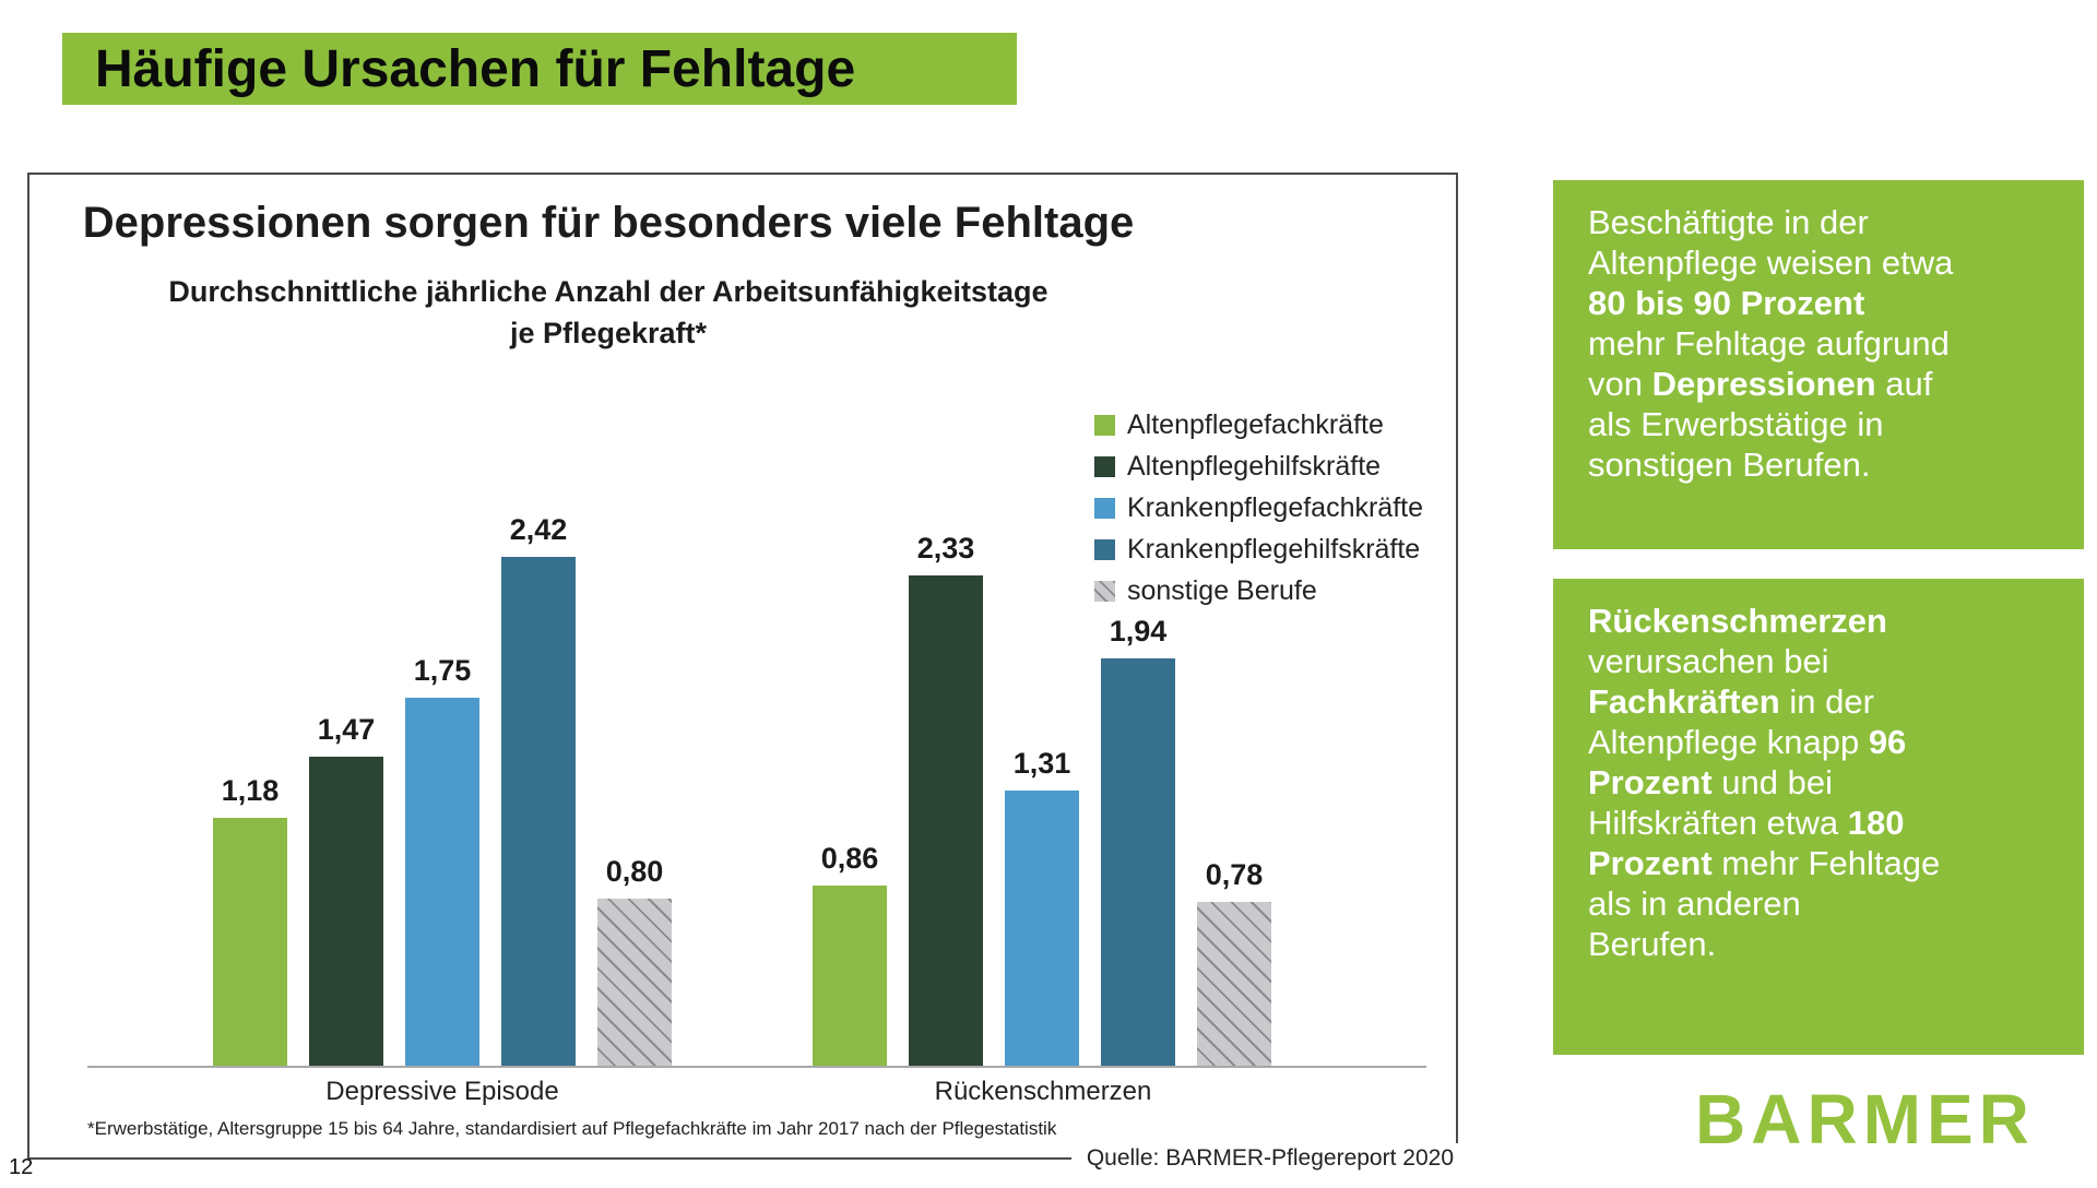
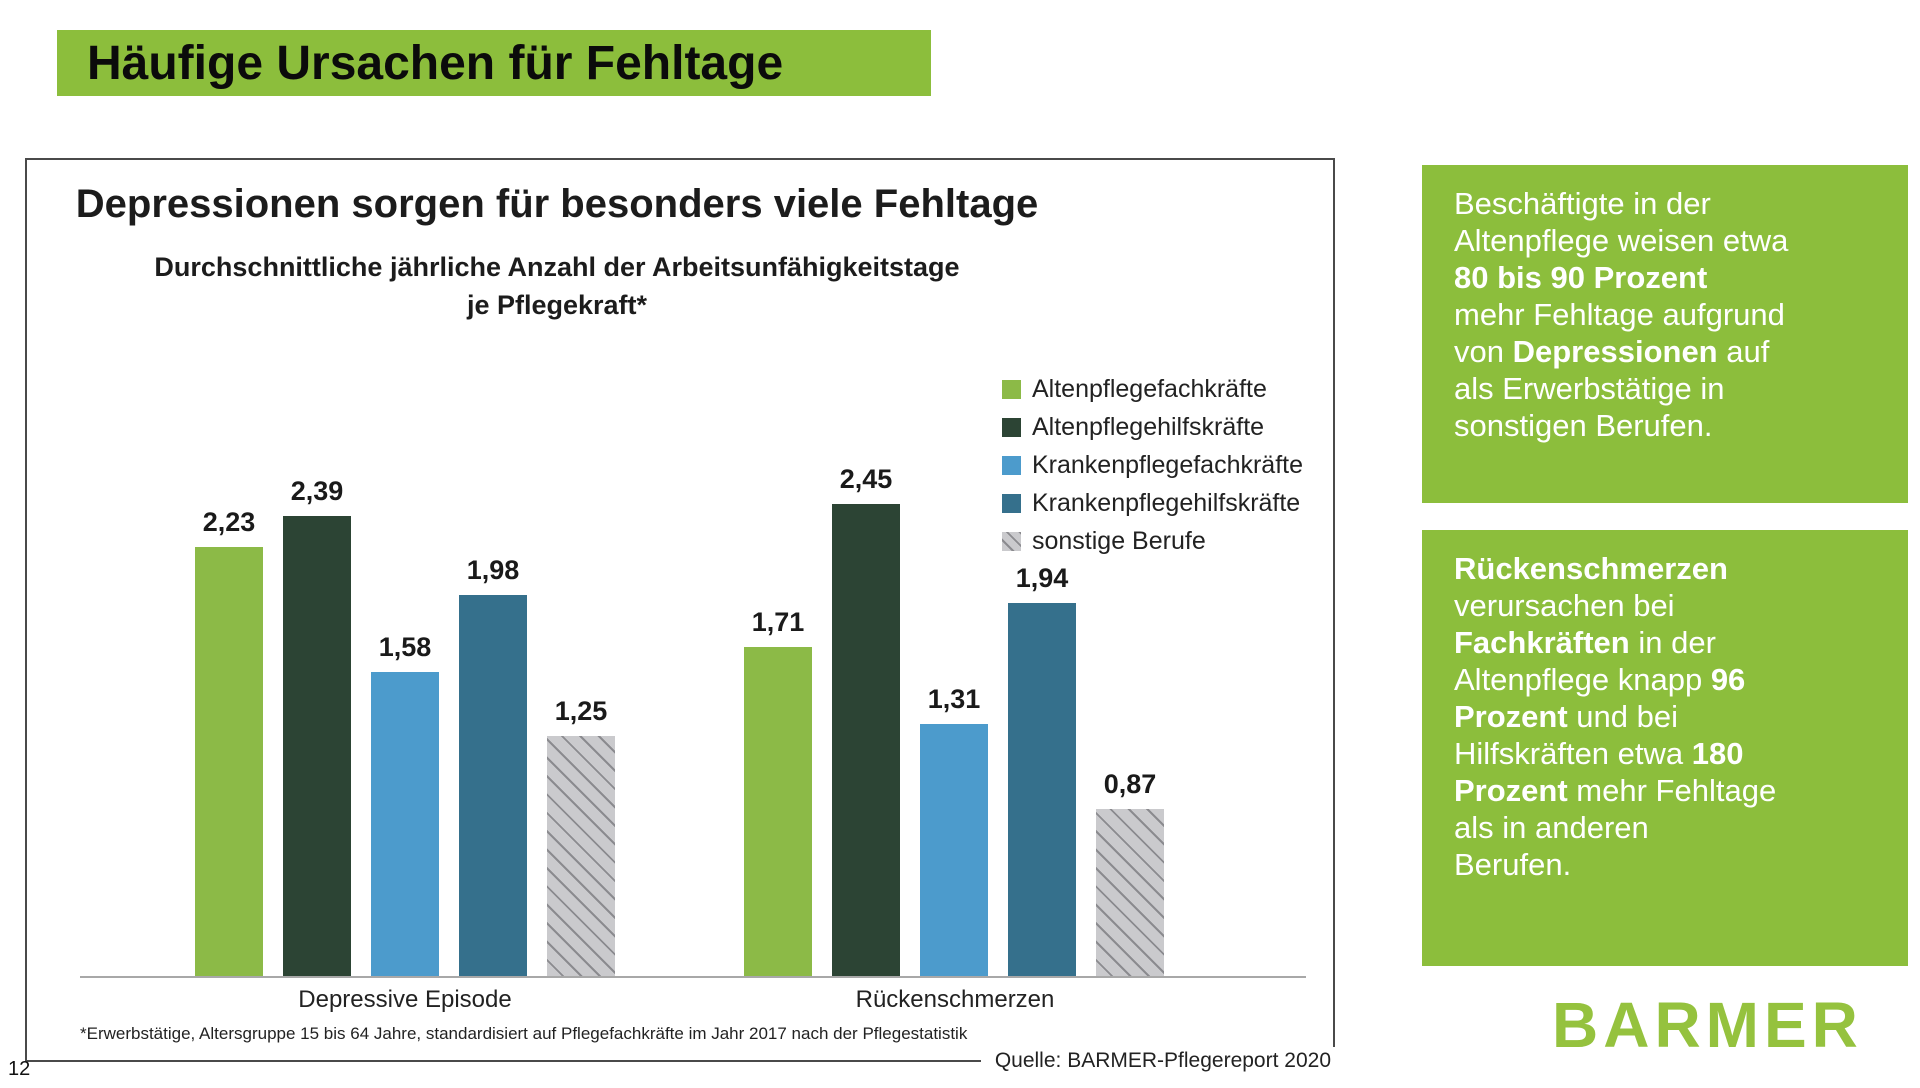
Altenpflegefachkräfte/Depressive Episode: 1,18 -> 2,23
Altenpflegehilfskräfte/Depressive Episode: 1,47 -> 2,39
Krankenpflegefachkräfte/Depressive Episode: 1,75 -> 1,58
Krankenpflegehilfskräfte/Depressive Episode: 2,42 -> 1,98
sonstige Berufe/Depressive Episode: 0,80 -> 1,25
Altenpflegefachkräfte/Rückenschmerzen: 0,86 -> 1,71
Altenpflegehilfskräfte/Rückenschmerzen: 2,33 -> 2,45
sonstige Berufe/Rückenschmerzen: 0,78 -> 0,87
